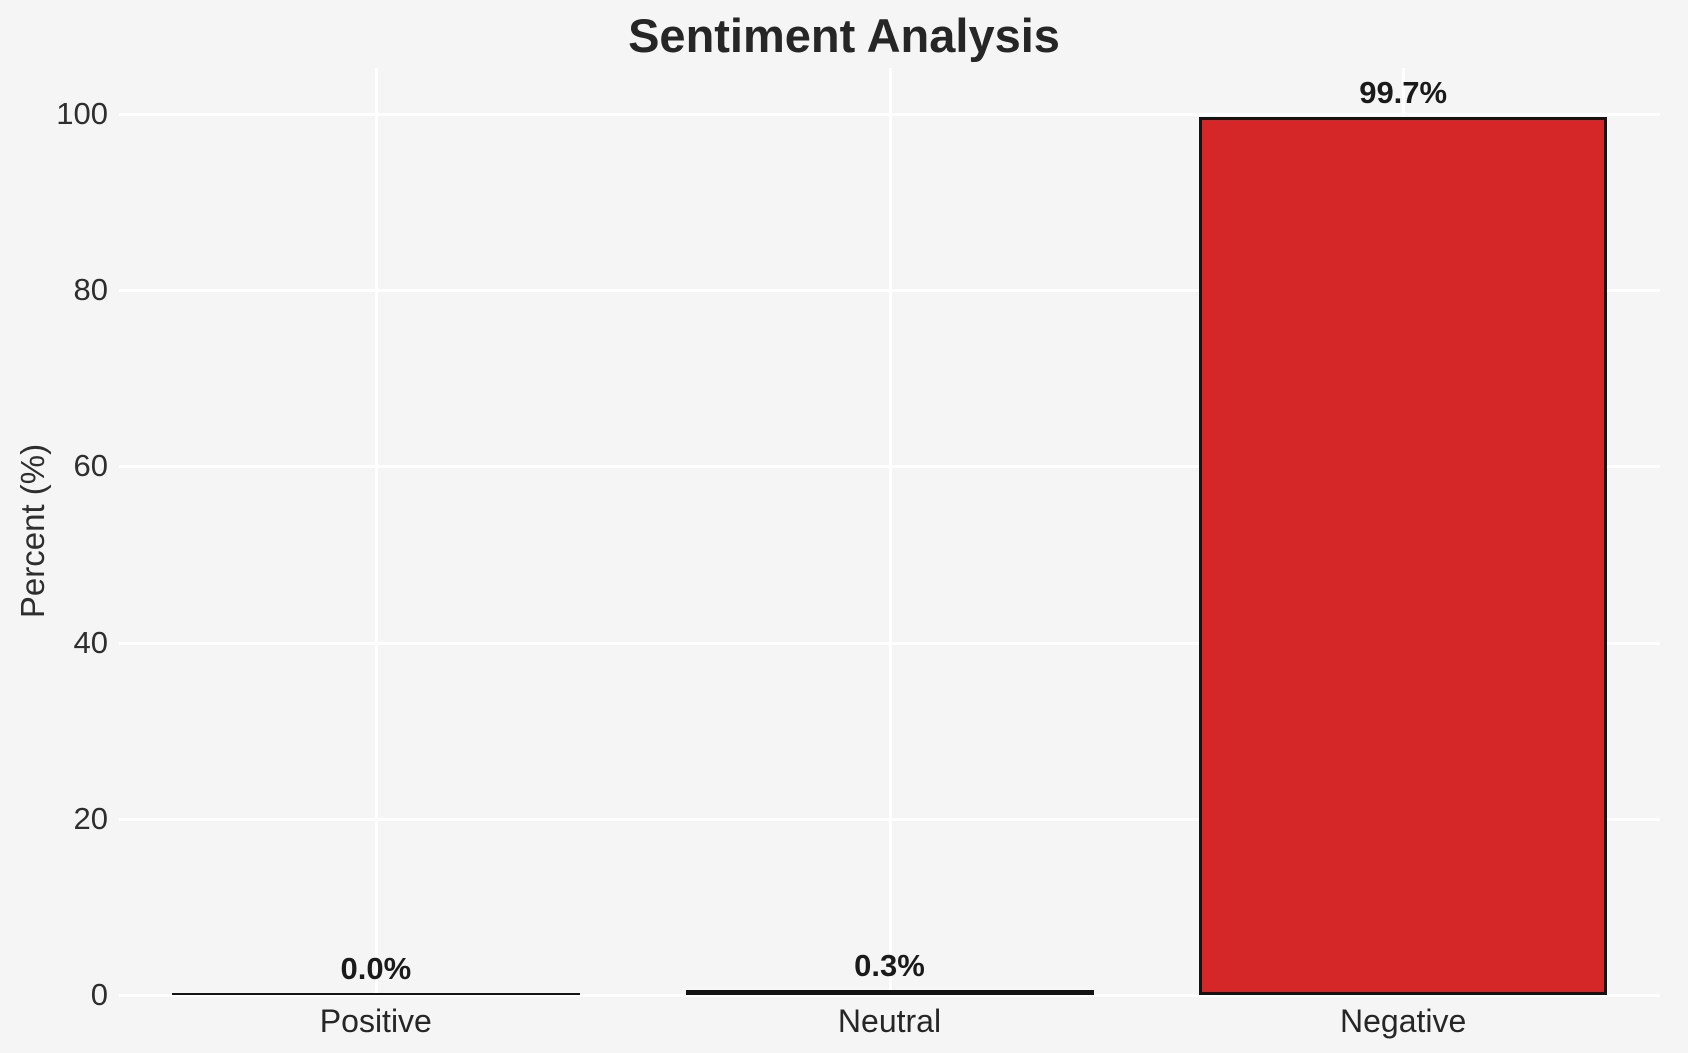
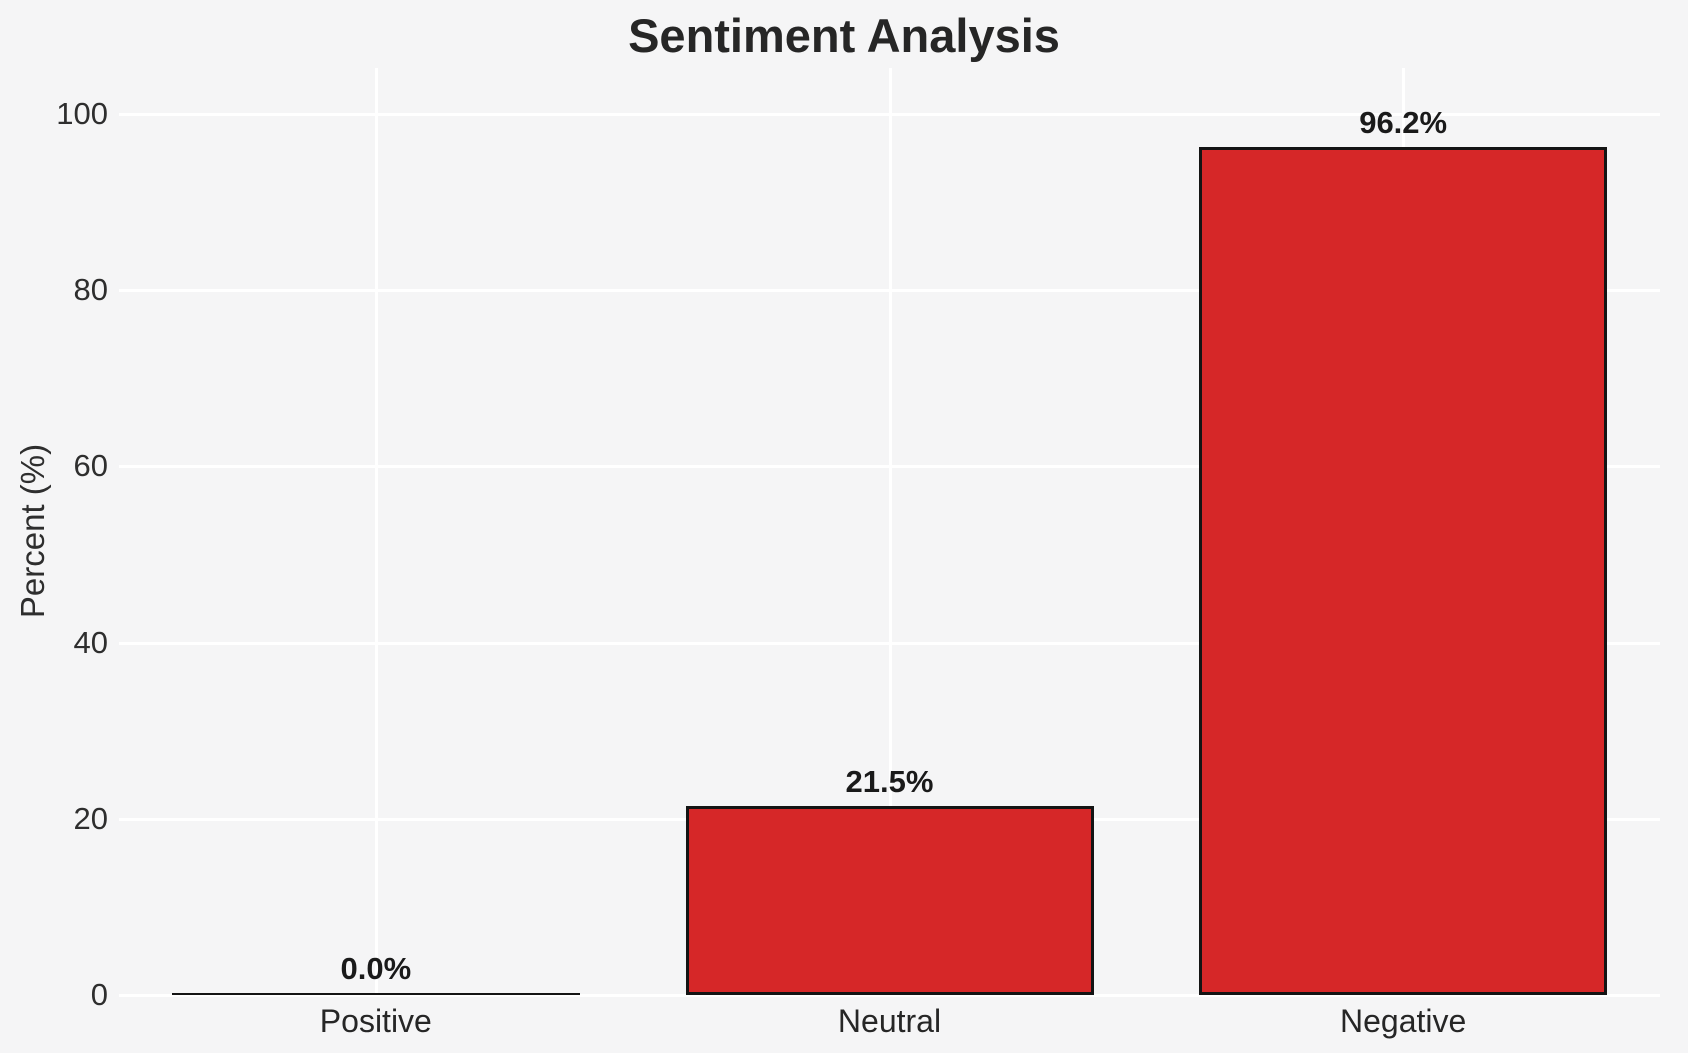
Neutral: 0.3% -> 21.5%
Negative: 99.7% -> 96.2%
